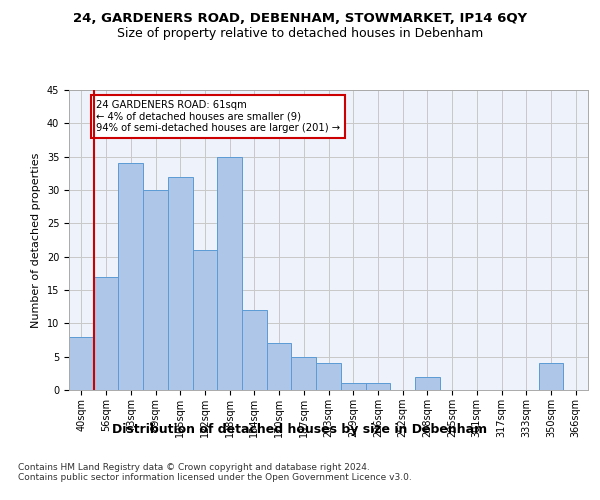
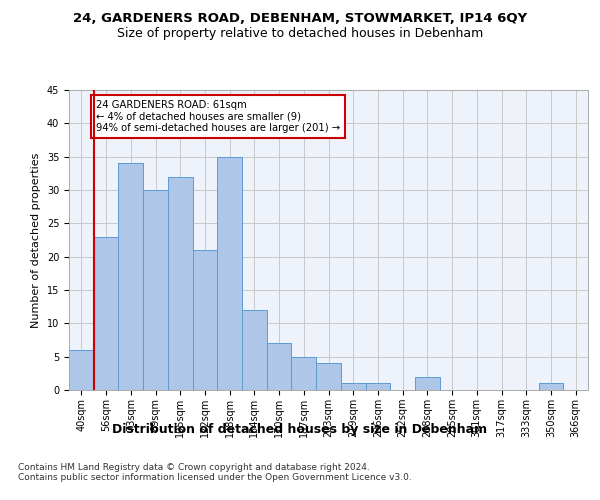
40sqm: 8 -> 6
56sqm: 17 -> 23
350sqm: 4 -> 1
